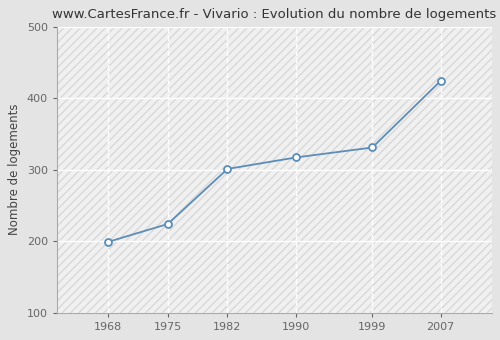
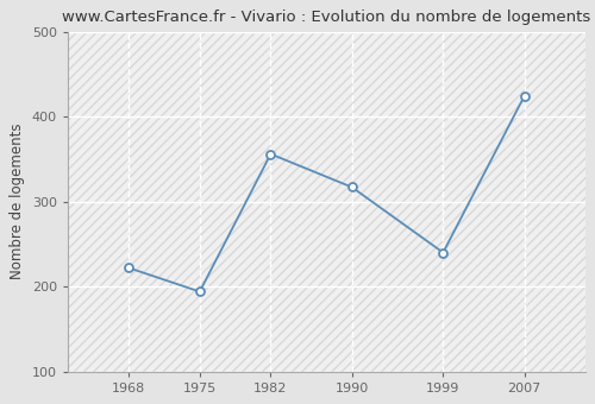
1968: 199 -> 222
1975: 224 -> 194
1982: 301 -> 356
1999: 331 -> 240
